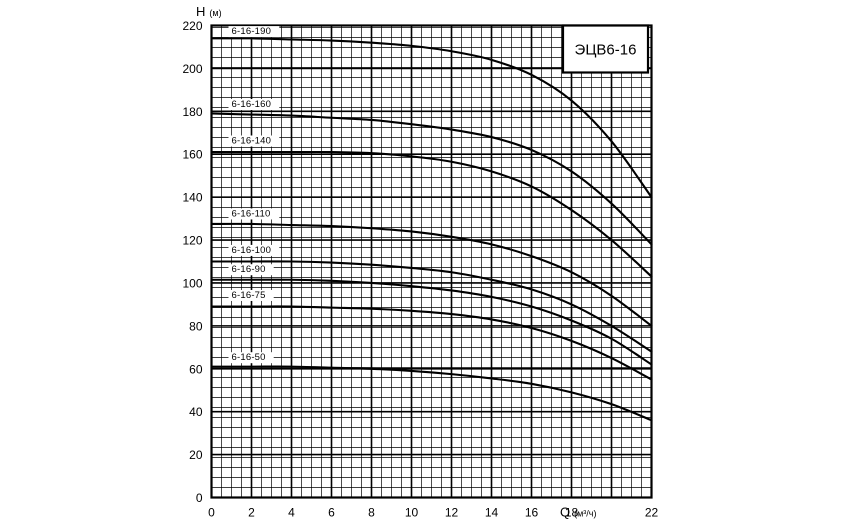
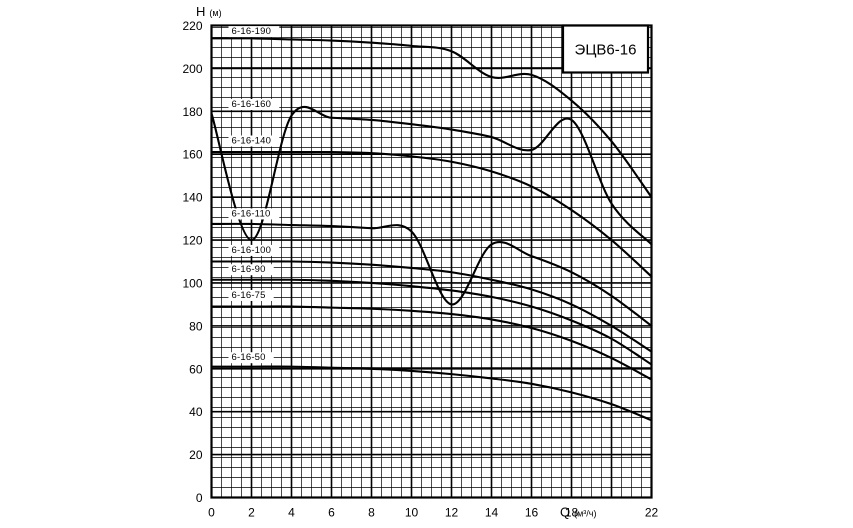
6-16-160/2: 178 -> 120
6-16-110/12: 122 -> 90
6-16-190/14: 204 -> 196
6-16-160/18: 152 -> 176
